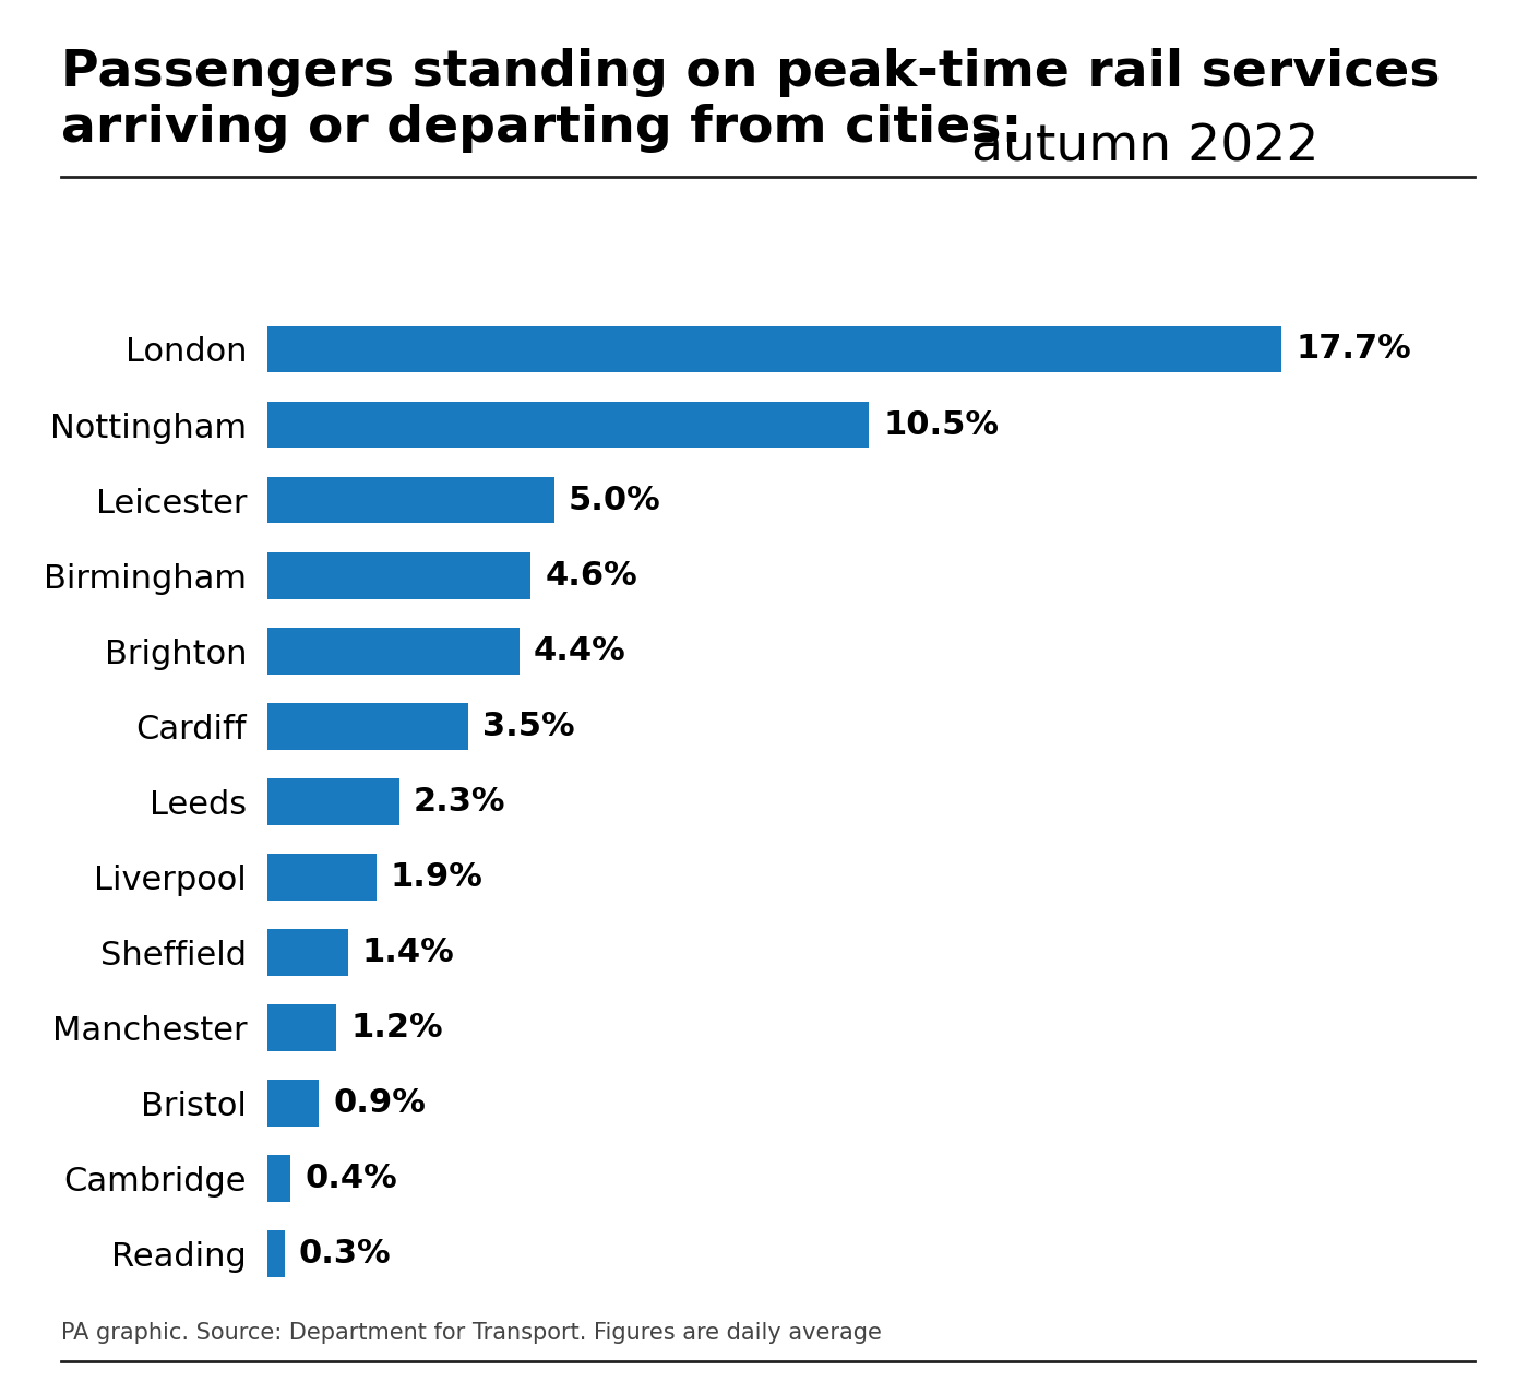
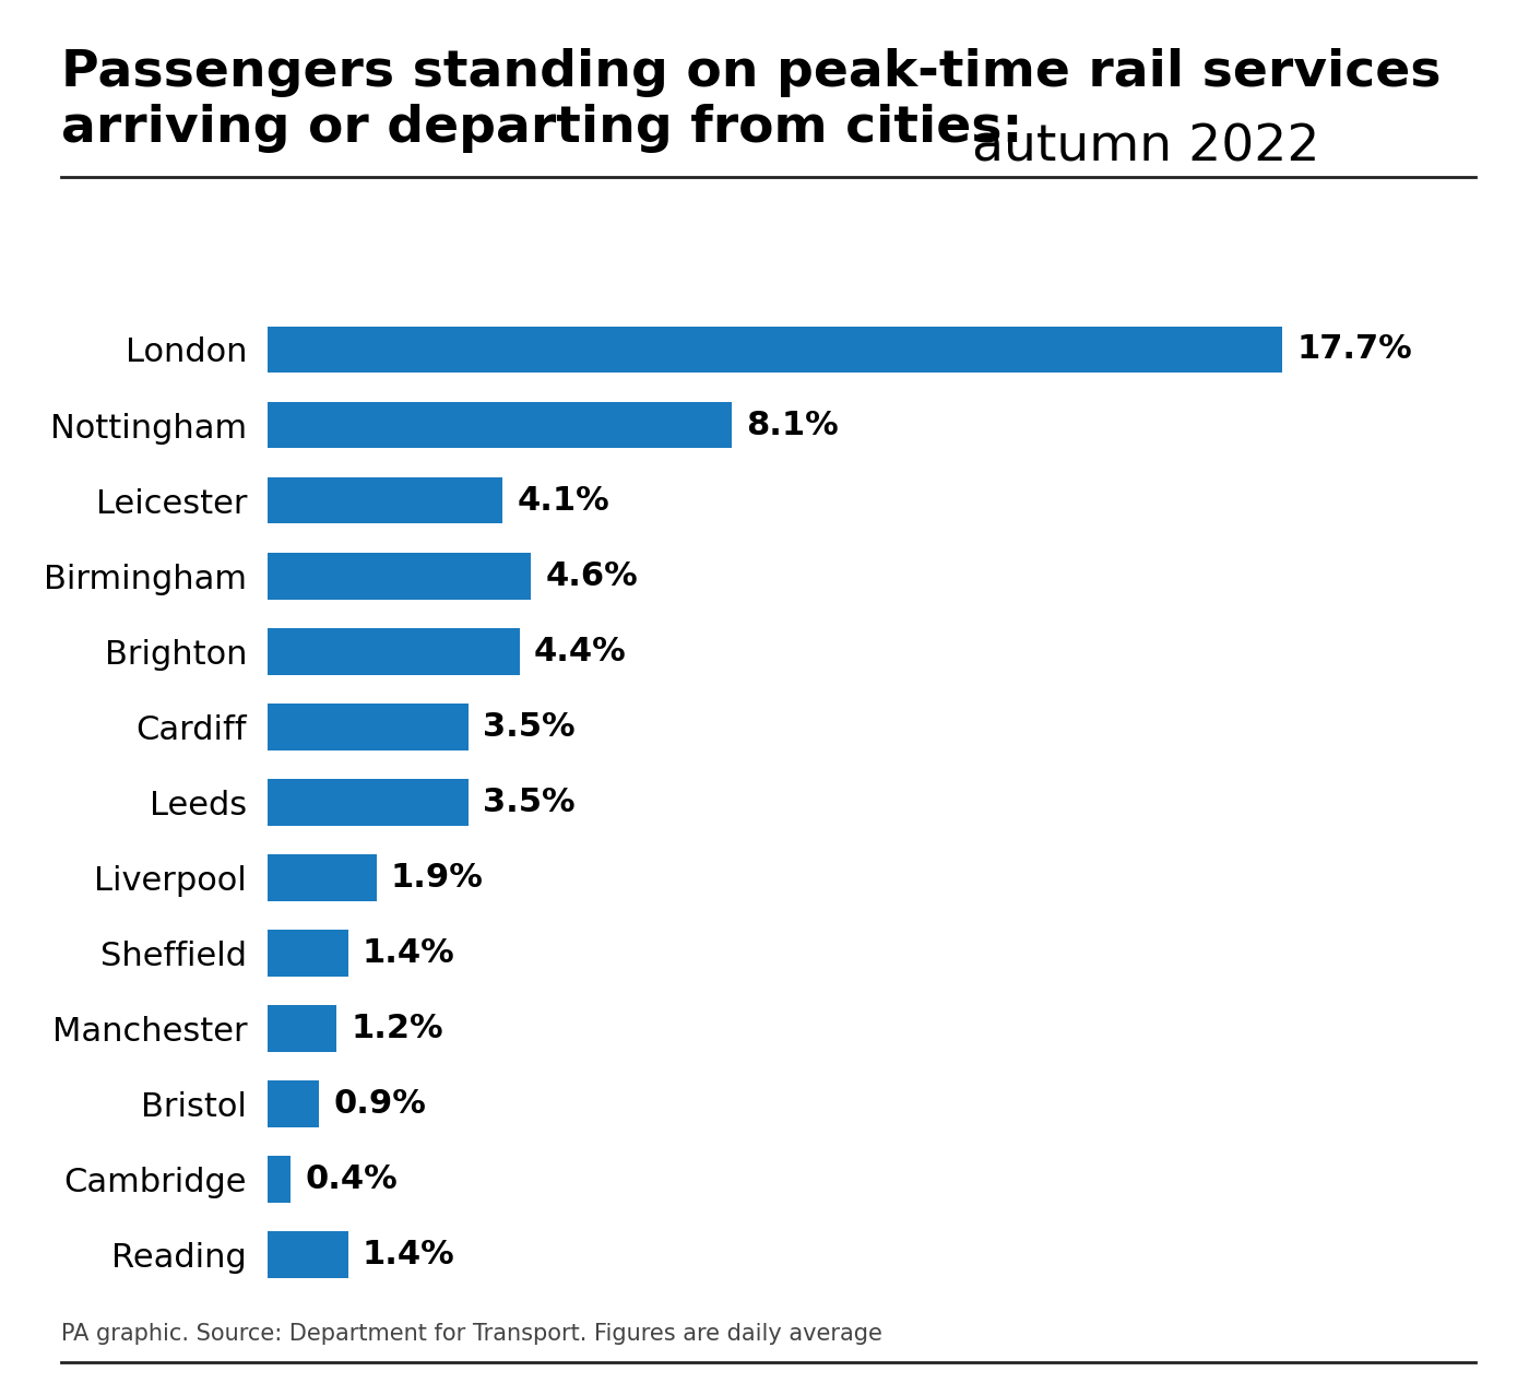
Nottingham: 10.5% -> 8.1%
Leicester: 5.0% -> 4.1%
Leeds: 2.3% -> 3.5%
Reading: 0.3% -> 1.4%
